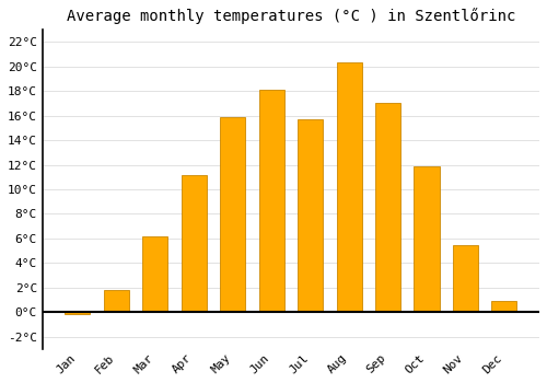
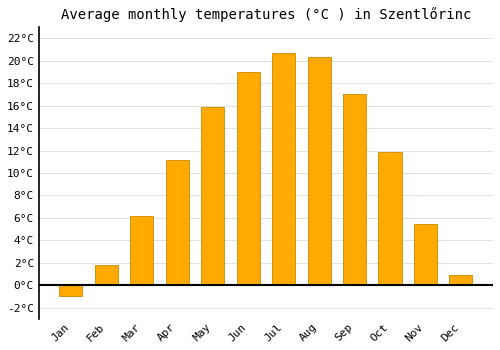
Jan: -0.2°C -> -1.0°C
Jun: 18.1°C -> 19.0°C
Jul: 15.7°C -> 20.7°C
